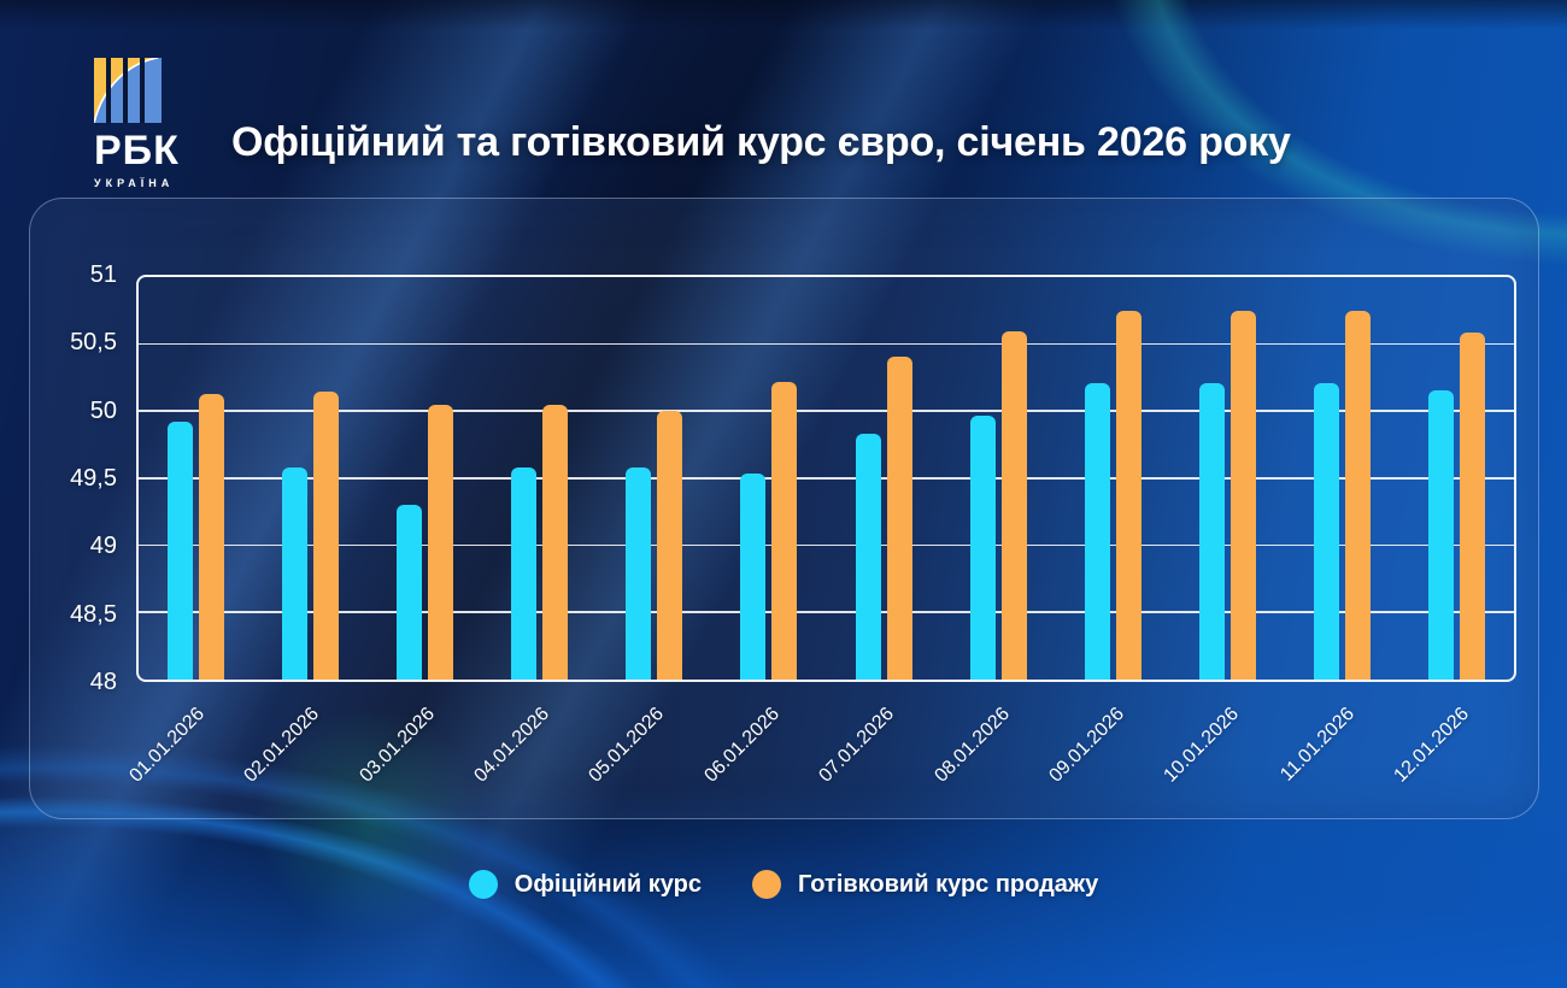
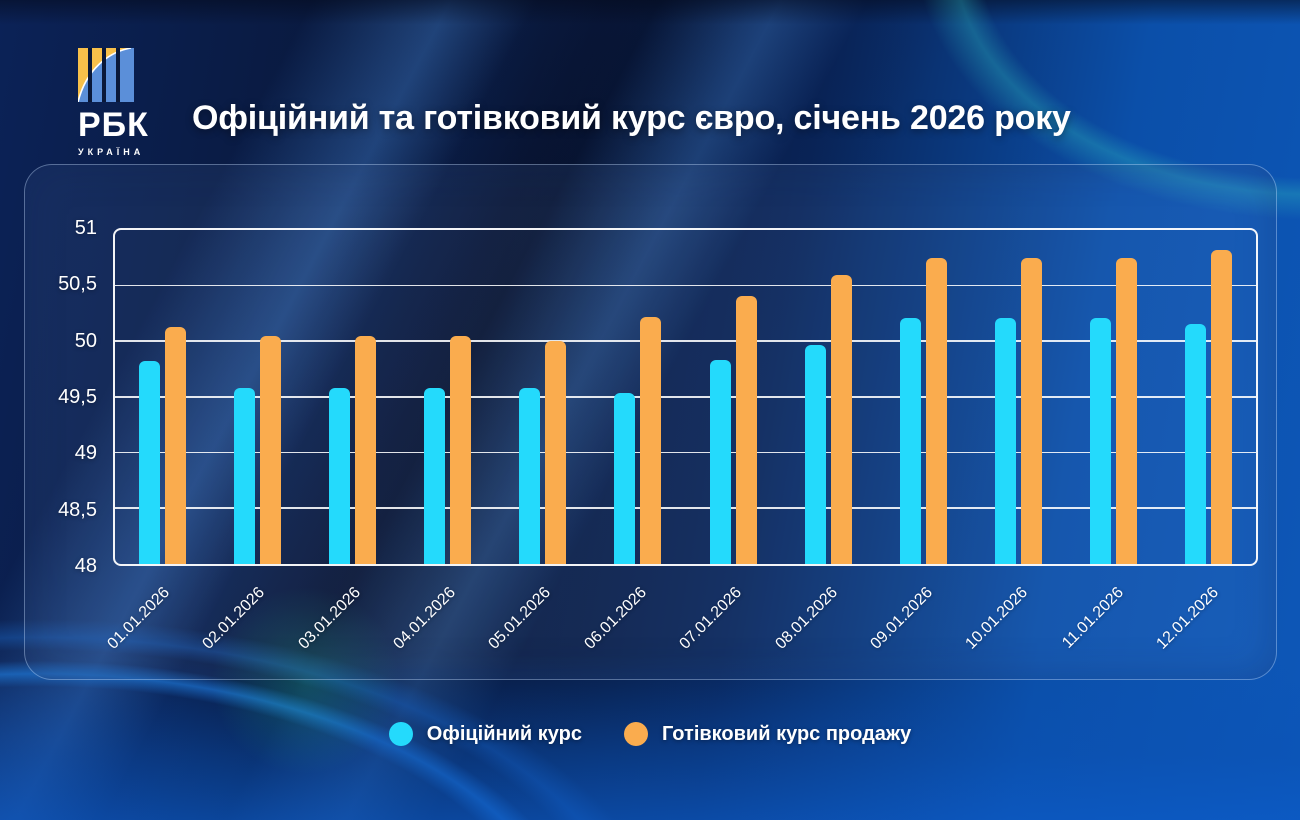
Офіційний курс/01.01.2026: 49.92 -> 49.82
Готівковий курс продажу/02.01.2026: 50.15 -> 50.05
Офіційний курс/03.01.2026: 49.30 -> 49.58
Готівковий курс продажу/12.01.2026: 50.59 -> 50.82
